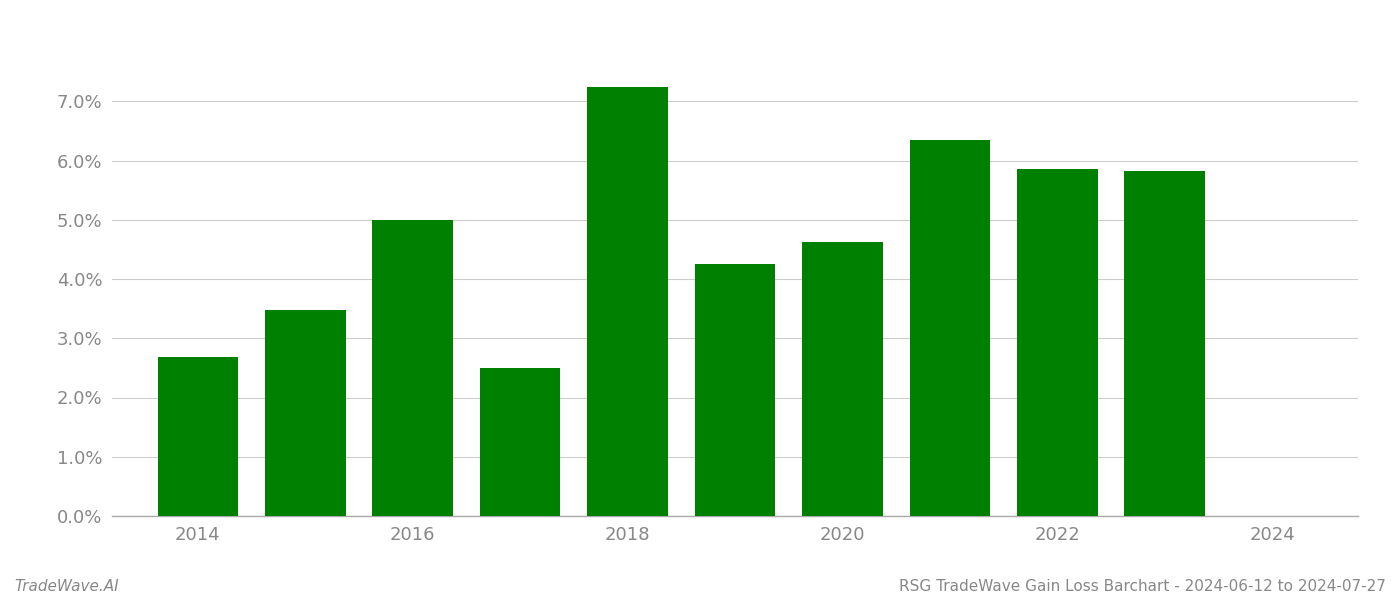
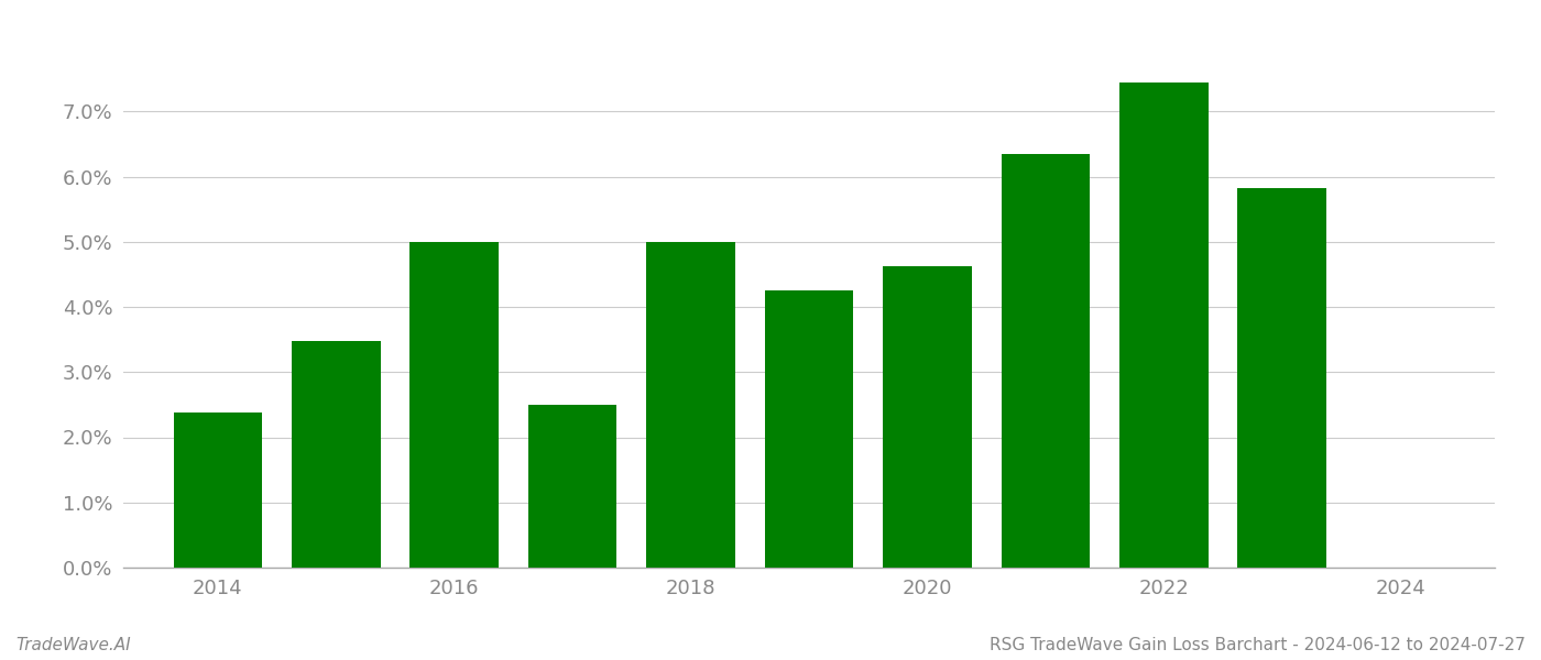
2014: 2.68% -> 2.38%
2018: 7.24% -> 4.99%
2022: 5.86% -> 7.45%
